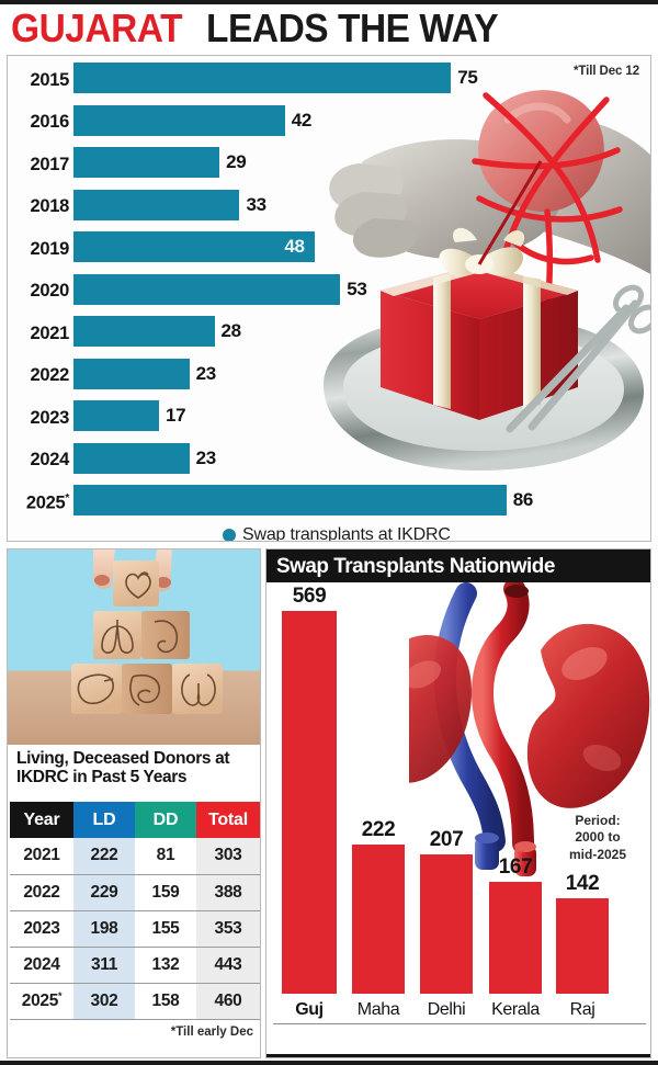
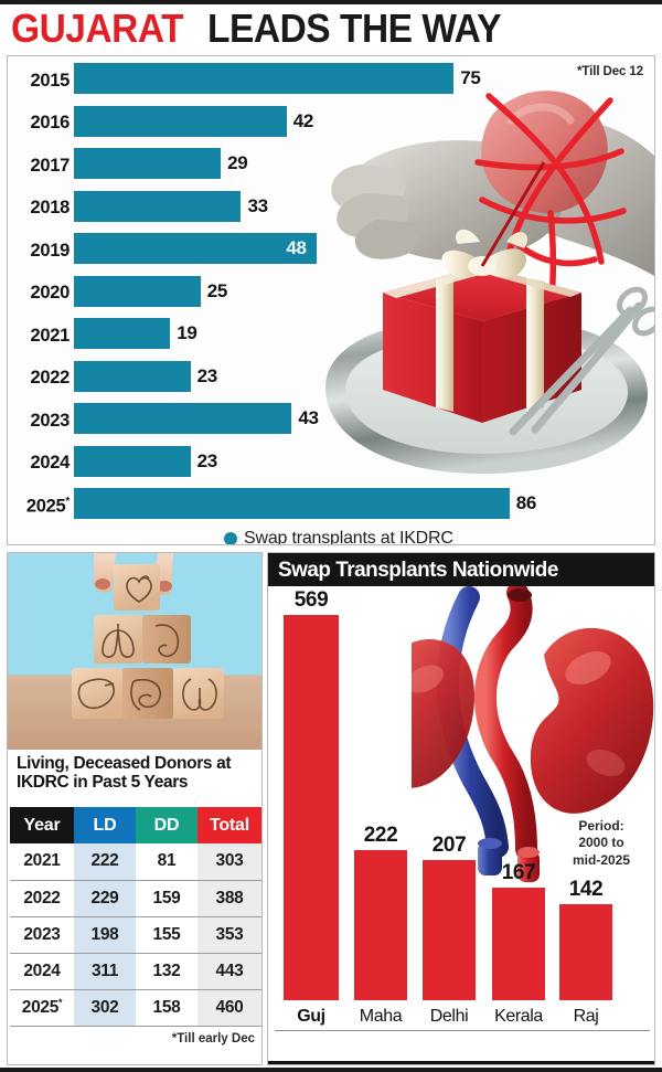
Swap transplants at IKDRC/2020: 53 -> 25
Swap transplants at IKDRC/2021: 28 -> 19
Swap transplants at IKDRC/2023: 17 -> 43
